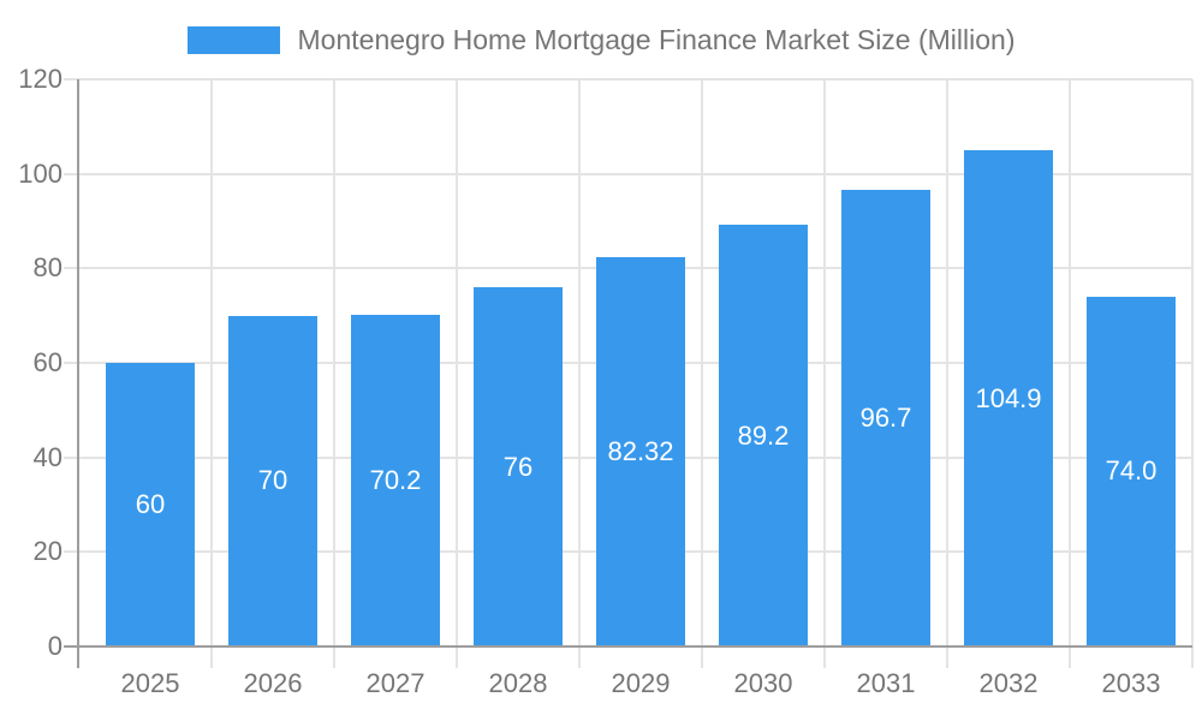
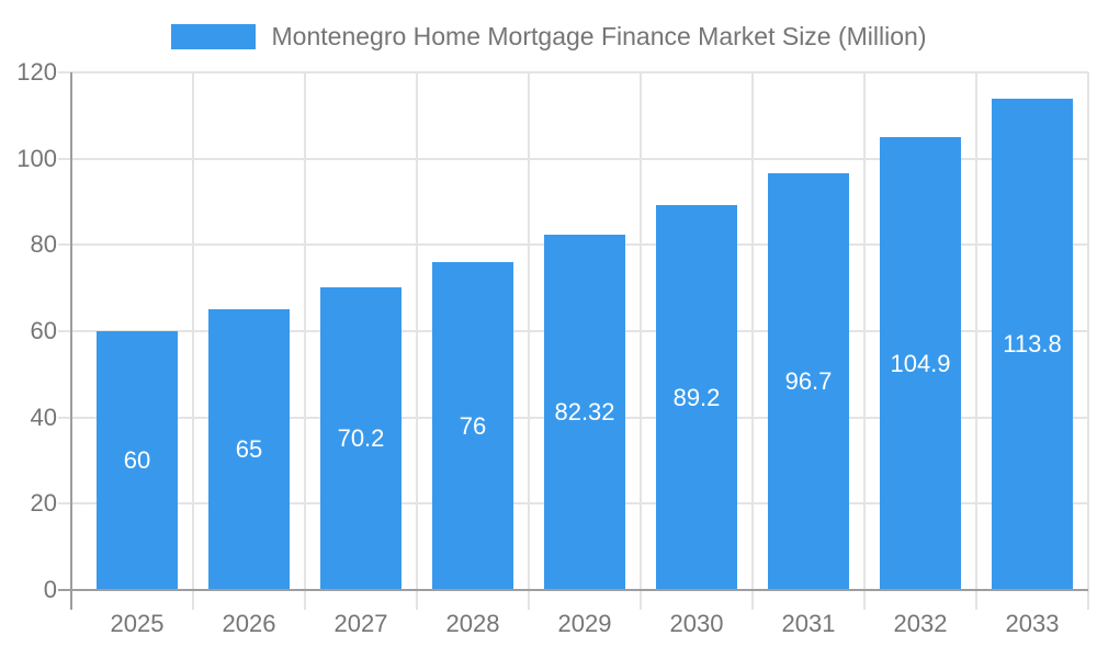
2026: 70 -> 65
2033: 74.0 -> 113.8
